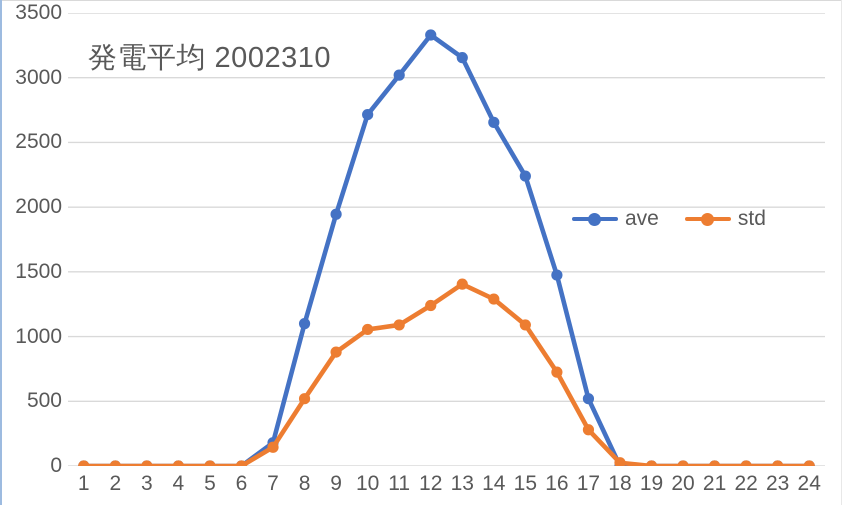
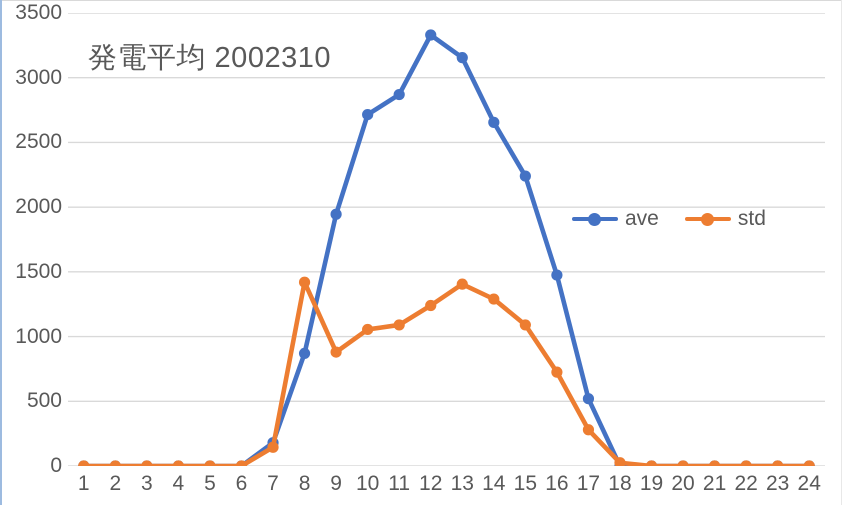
ave/8: 1100 -> 870
std/8: 520 -> 1420
ave/11: 3020 -> 2870
